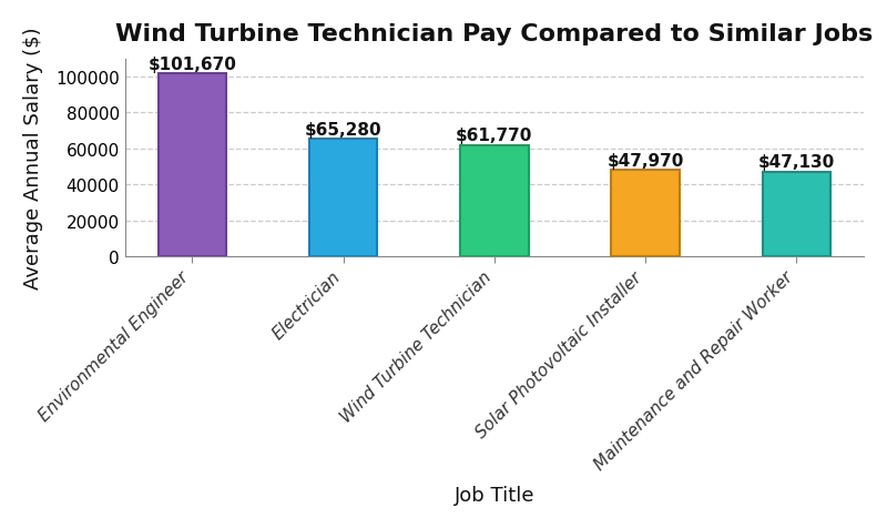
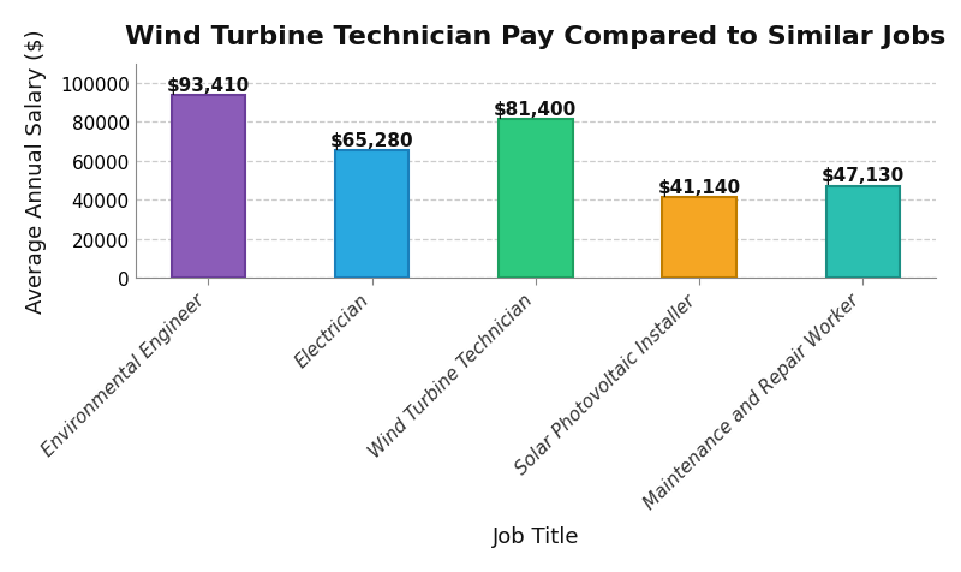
Environmental Engineer: $101,670 -> $93,410
Wind Turbine Technician: $61,770 -> $81,400
Solar Photovoltaic Installer: $47,970 -> $41,140
